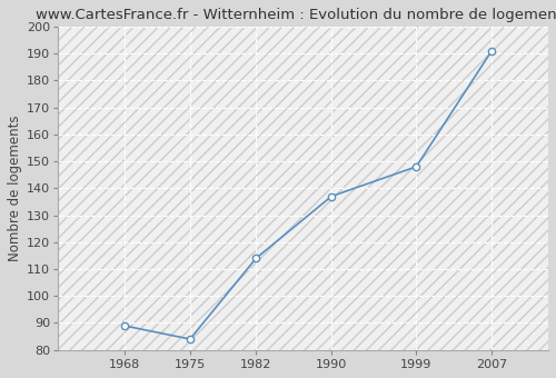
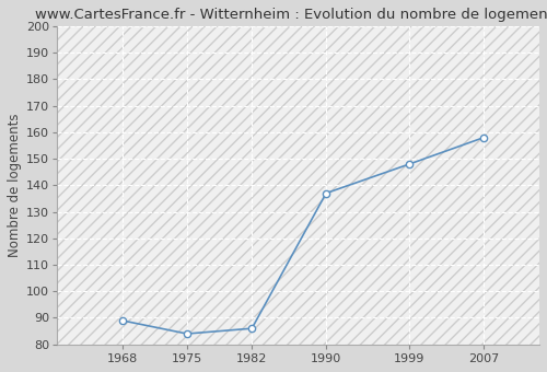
1982: 114 -> 86
2007: 191 -> 158
